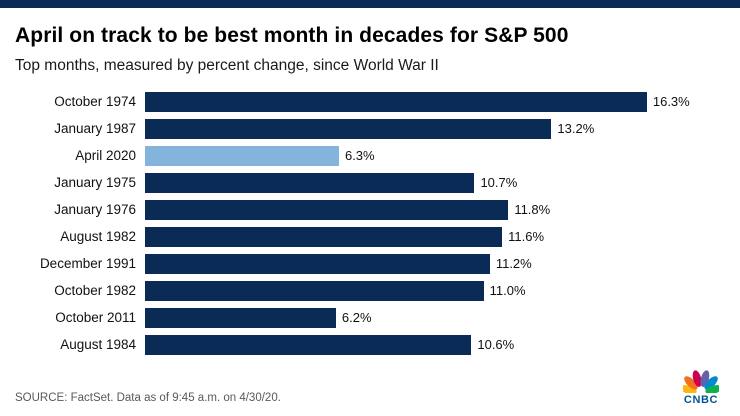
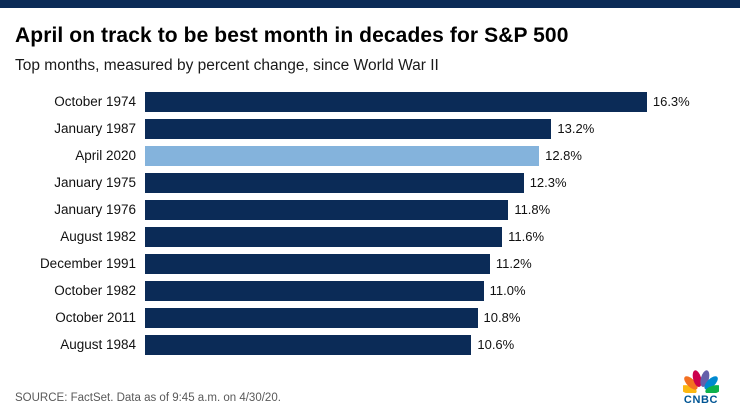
April 2020: 6.3% -> 12.8%
January 1975: 10.7% -> 12.3%
October 2011: 6.2% -> 10.8%
